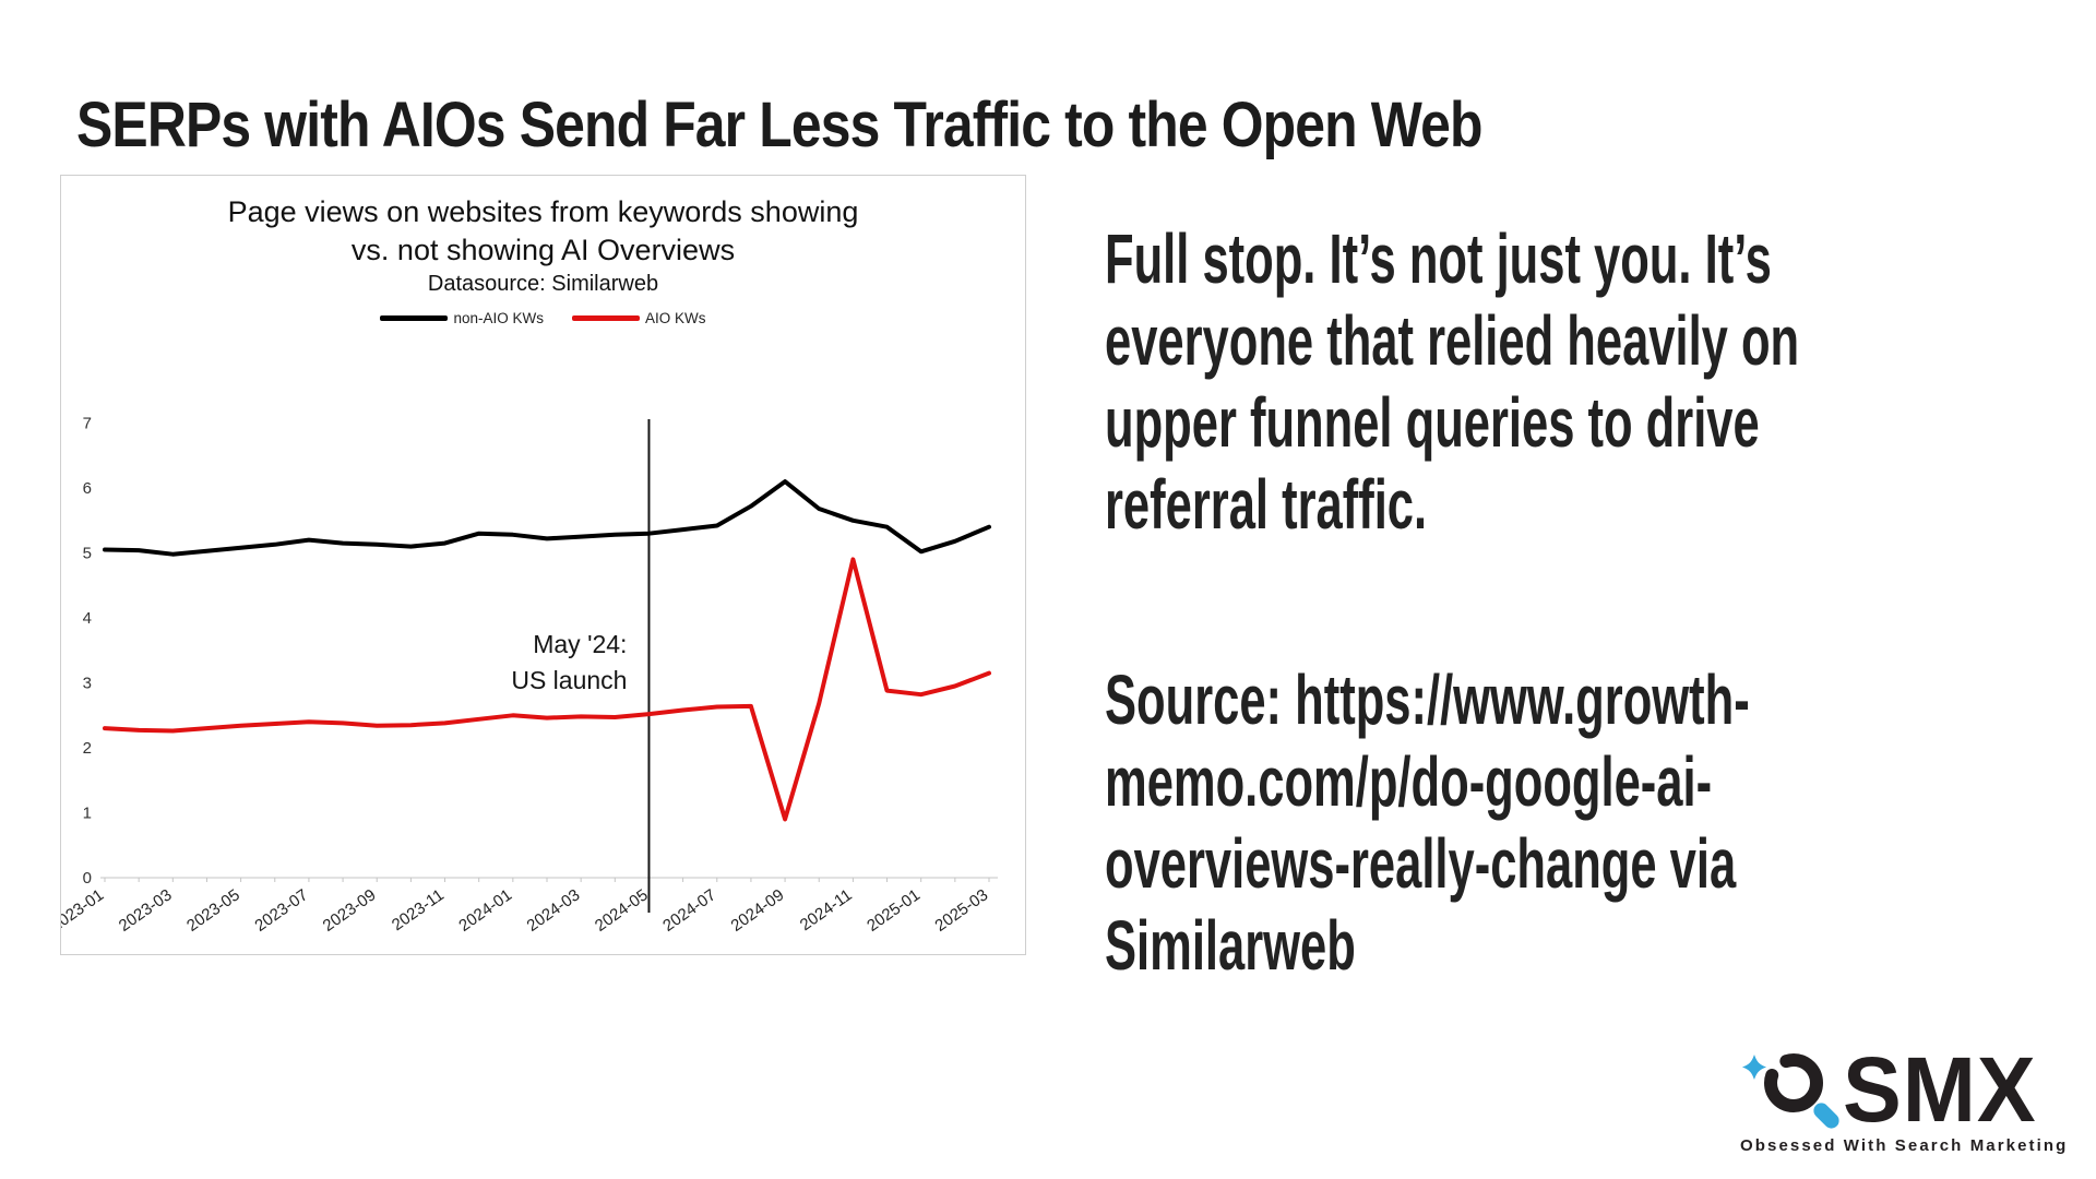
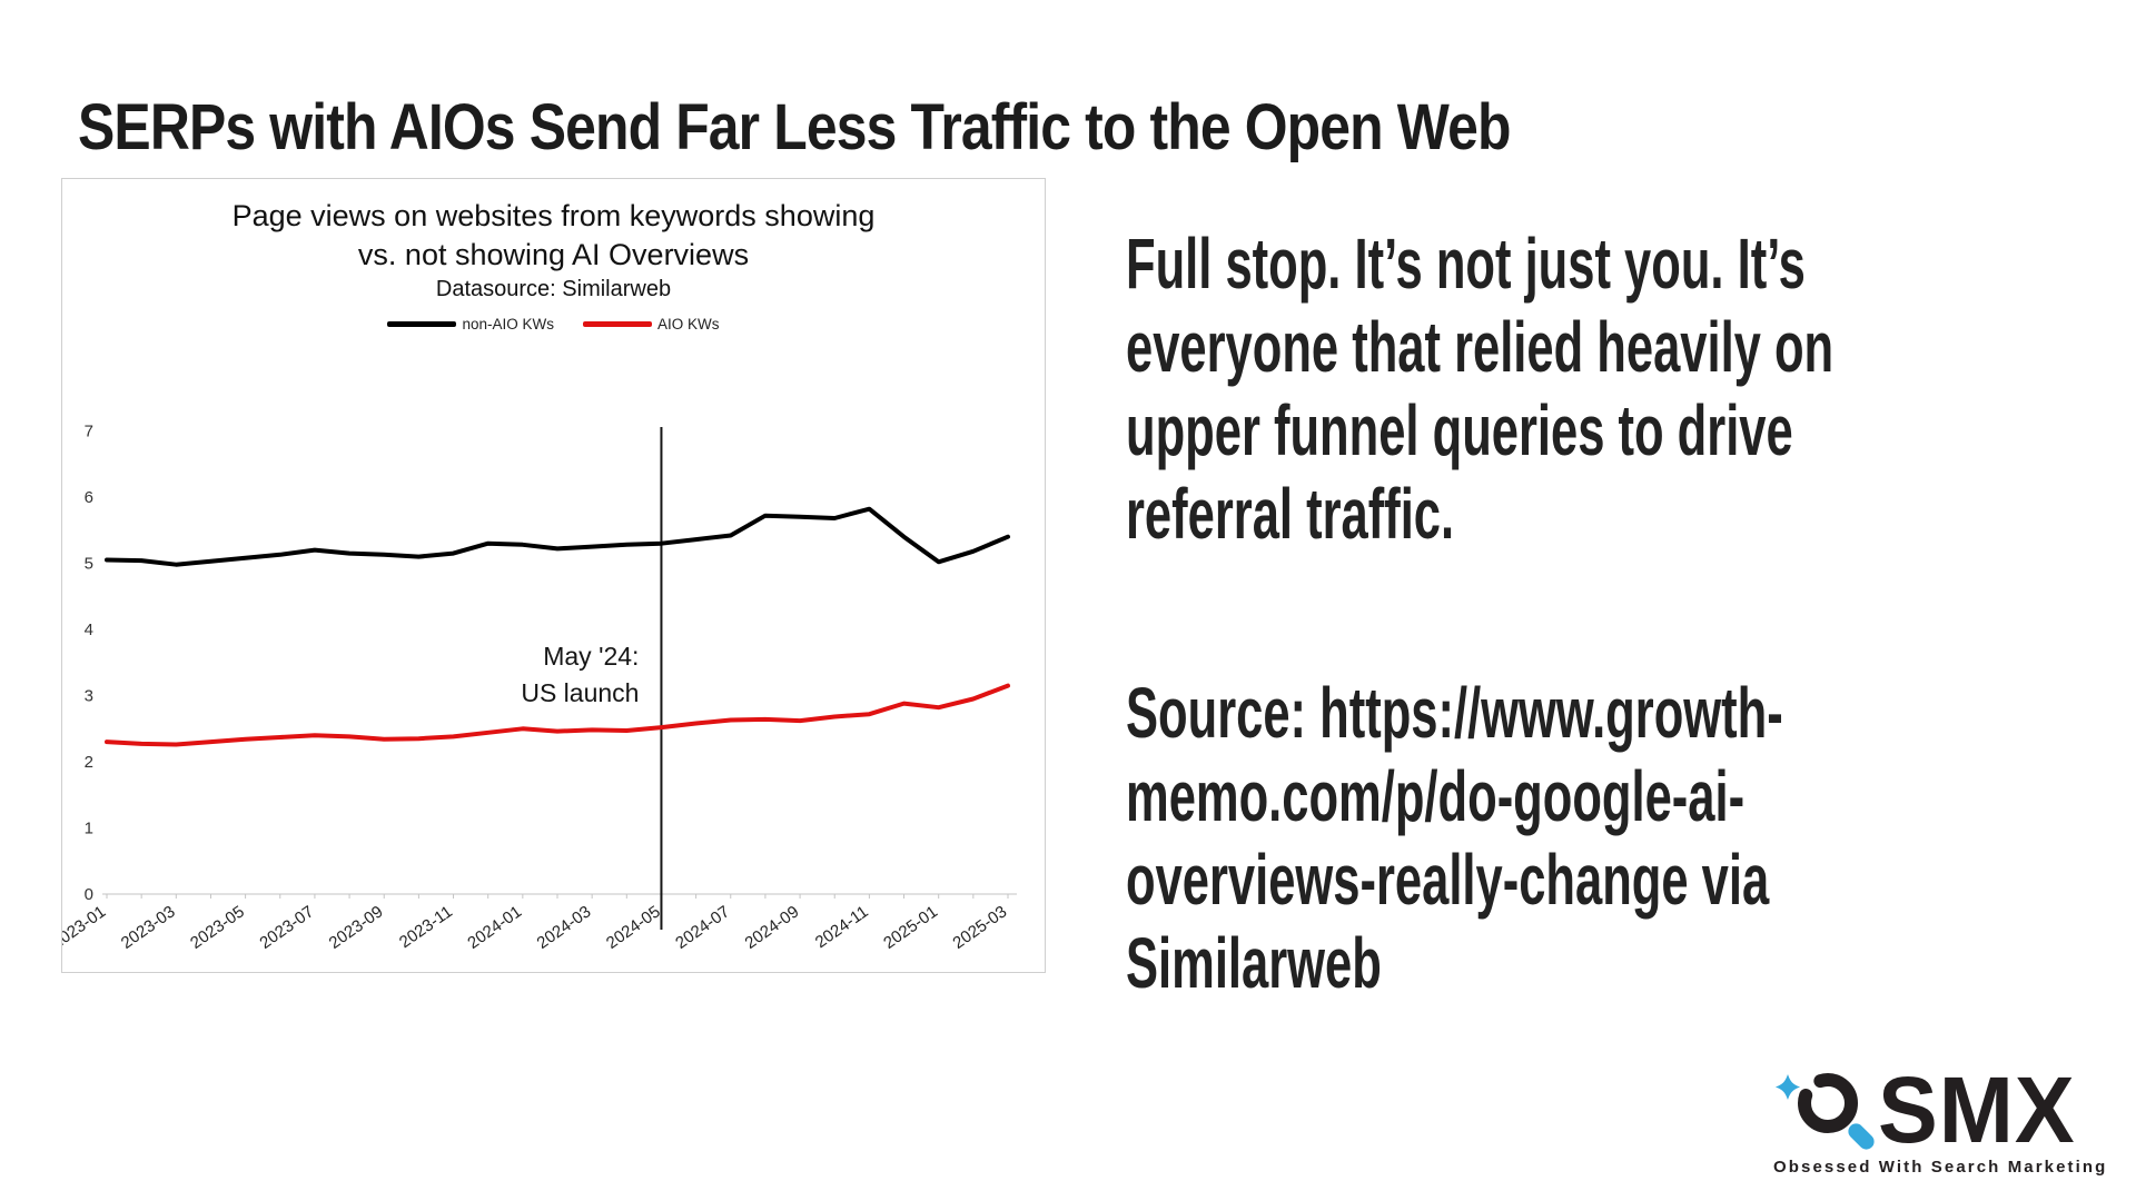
non-AIO KWs/2024-09: 6.1 -> 5.7
AIO KWs/2024-09: 0.9 -> 2.6
non-AIO KWs/2024-11: 5.5 -> 5.8
AIO KWs/2024-11: 4.9 -> 2.7
